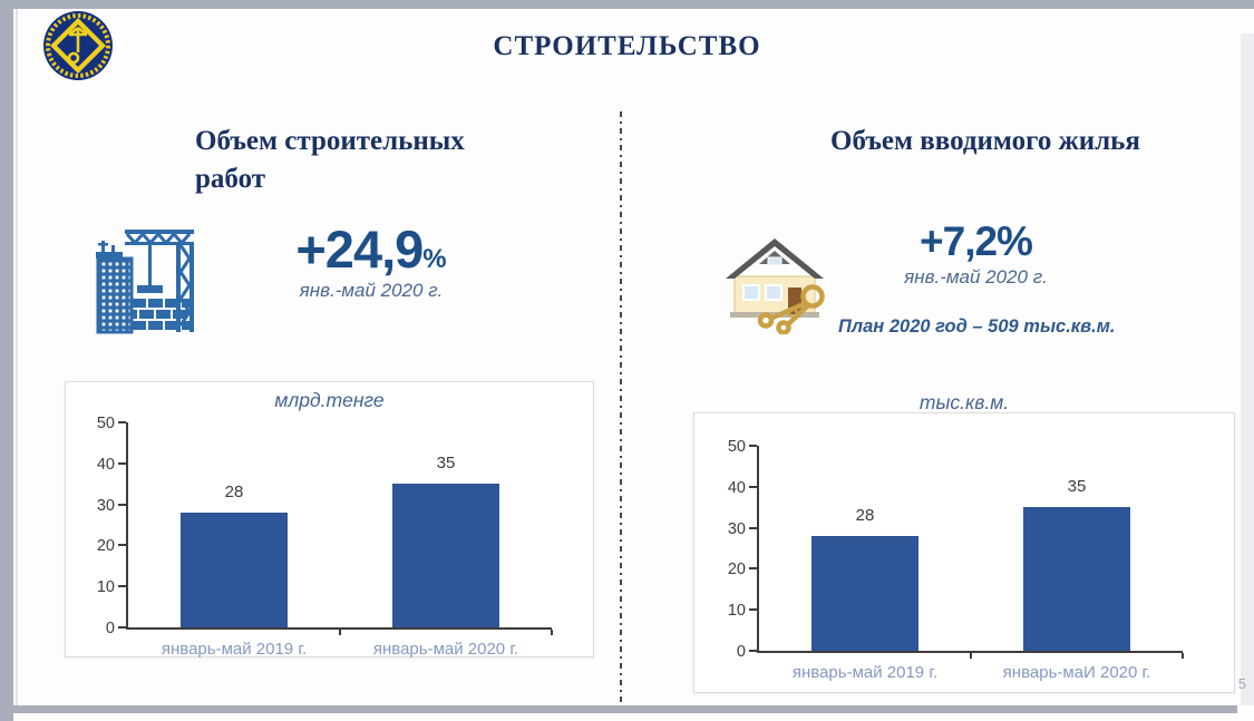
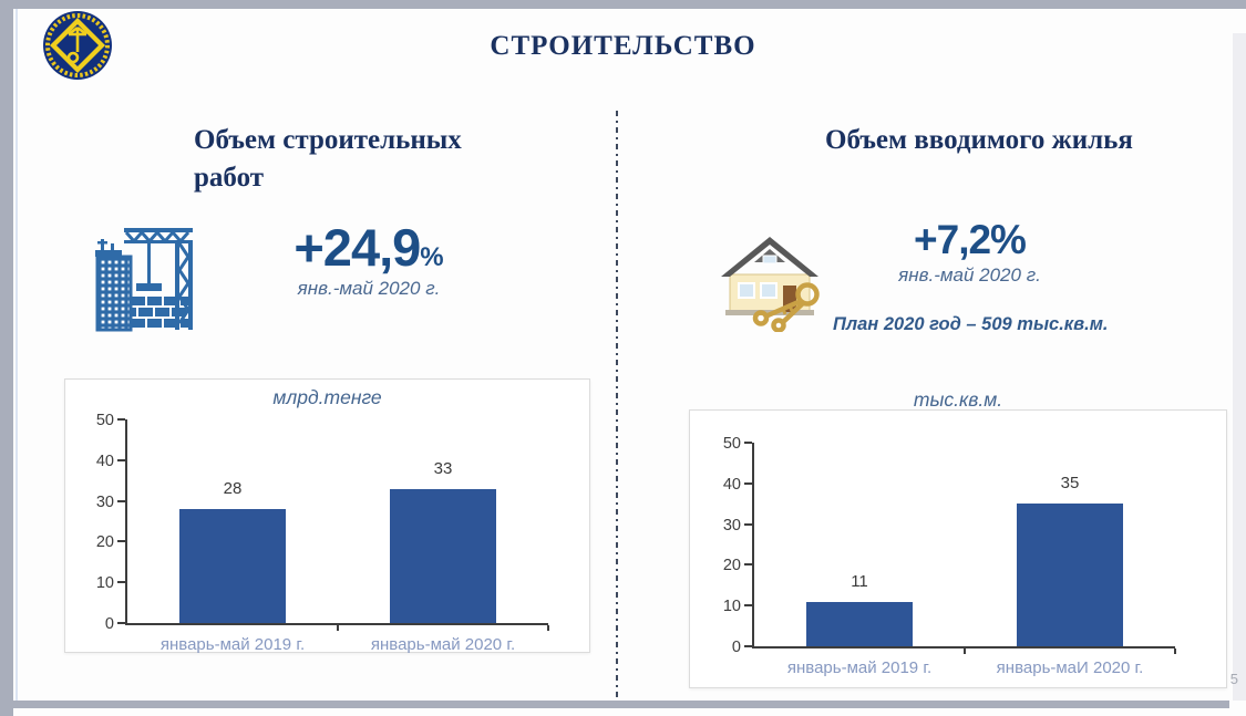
млрд.тенге/январь-май 2020 г.: 35 -> 33
тыс.кв.м./январь-май 2019 г.: 28 -> 11
